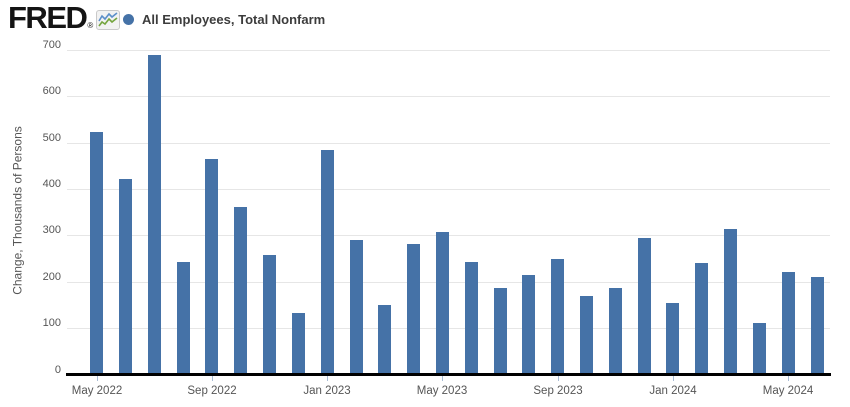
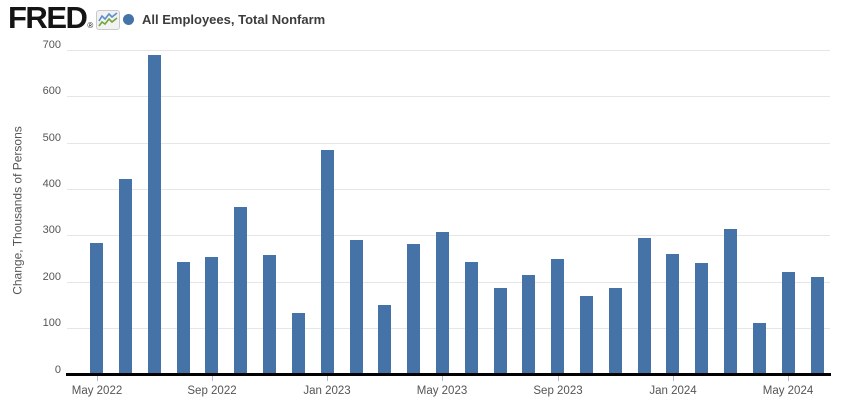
May 2022: 520 -> 280
Sep 2022: 460 -> 250
Jan 2024: 150 -> 260
